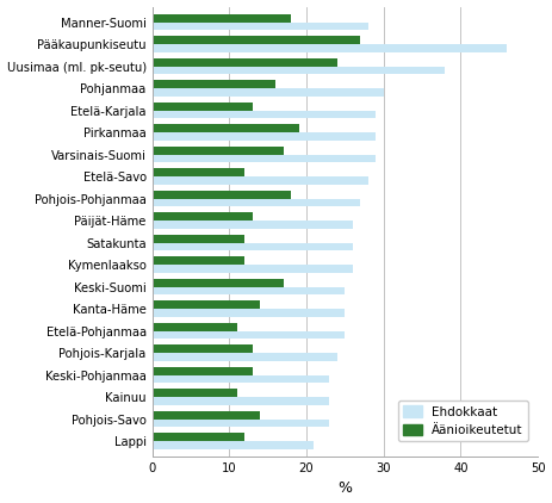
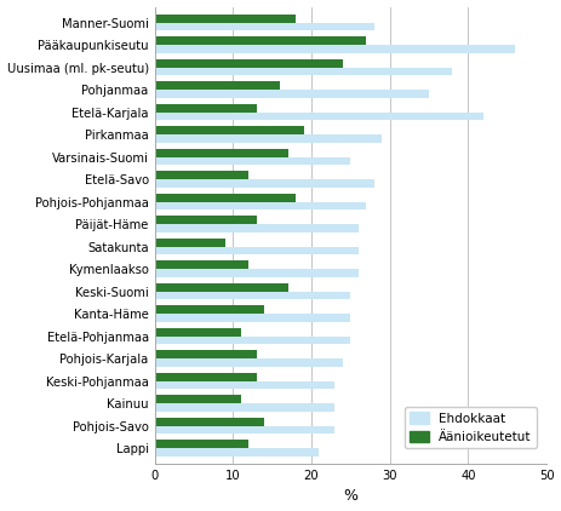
Ehdokkaat/Pohjanmaa: 30 -> 35
Ehdokkaat/Etelä-Karjala: 29 -> 42
Ehdokkaat/Varsinais-Suomi: 29 -> 25
Äänioikeutetut/Satakunta: 12 -> 9
